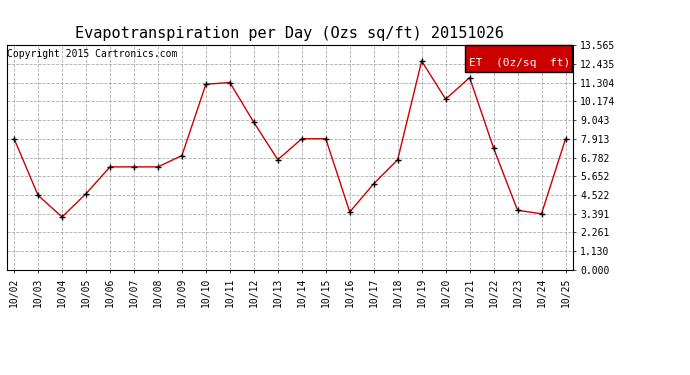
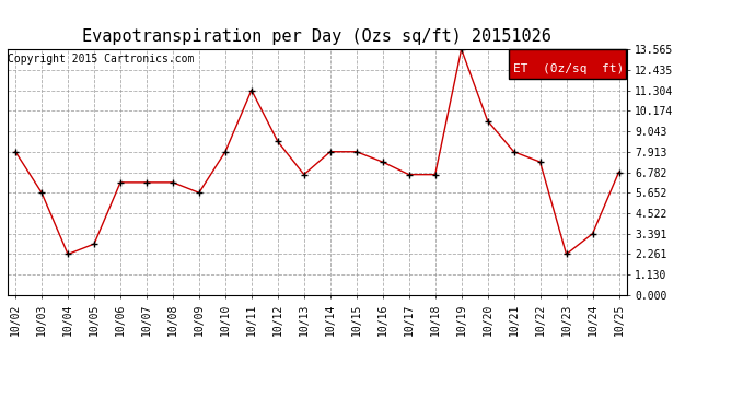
10/03: 4.5 -> 5.7
10/04: 3.2 -> 2.3
10/05: 4.6 -> 2.8
10/09: 6.9 -> 5.7
10/10: 11.2 -> 7.9
10/12: 8.9 -> 8.5
10/16: 3.5 -> 7.3
10/17: 5.2 -> 6.7
10/19: 12.6 -> 13.6
10/20: 10.3 -> 9.6
10/21: 11.6 -> 7.9
10/23: 3.6 -> 2.3
10/25: 7.9 -> 6.8
